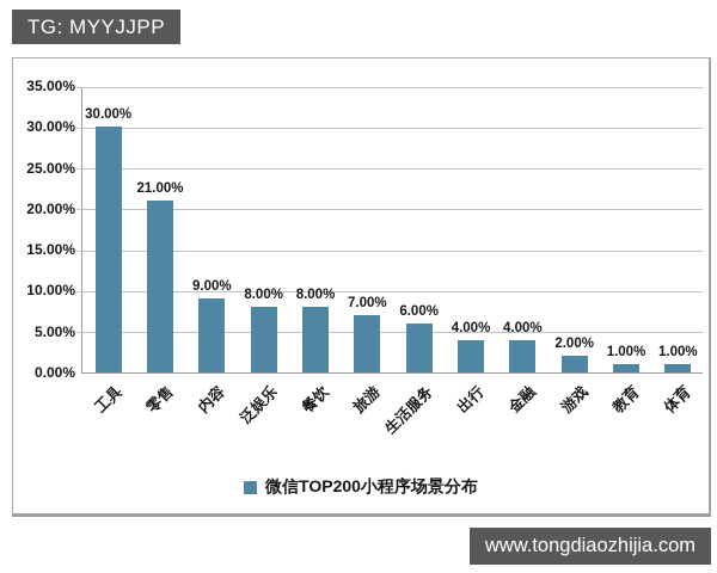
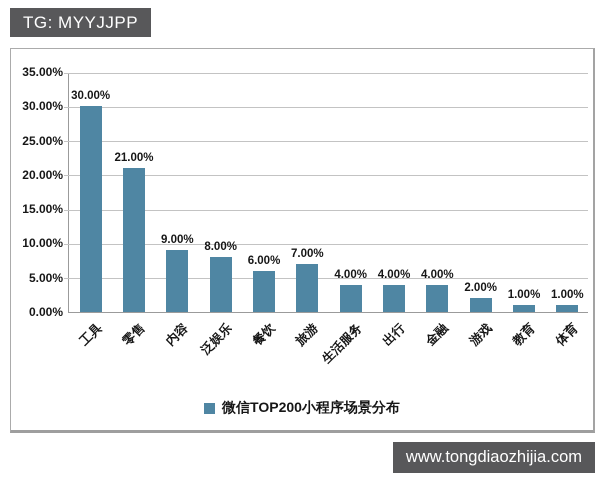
餐饮: 8.00% -> 6.00%
生活服务: 6.00% -> 4.00%
